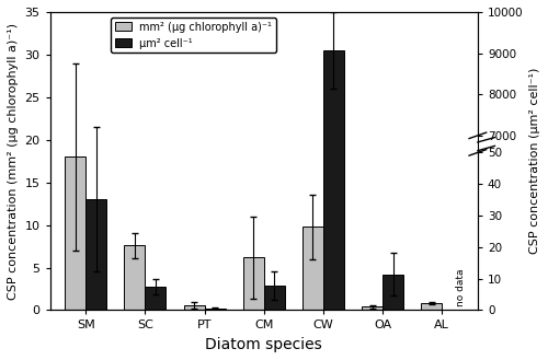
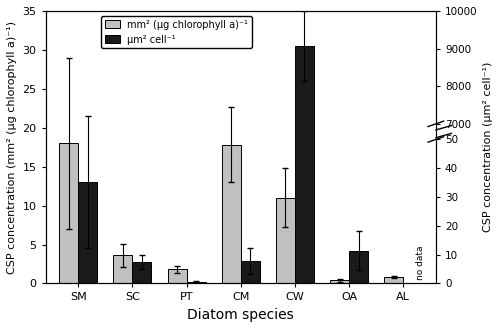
mm² (μg chlorophyll a)⁻¹/SC: 7.6 -> 3.6
mm² (μg chlorophyll a)⁻¹/PT: 0.6 -> 1.8
mm² (μg chlorophyll a)⁻¹/CM: 6.2 -> 17.8
mm² (μg chlorophyll a)⁻¹/CW: 9.8 -> 11.0
